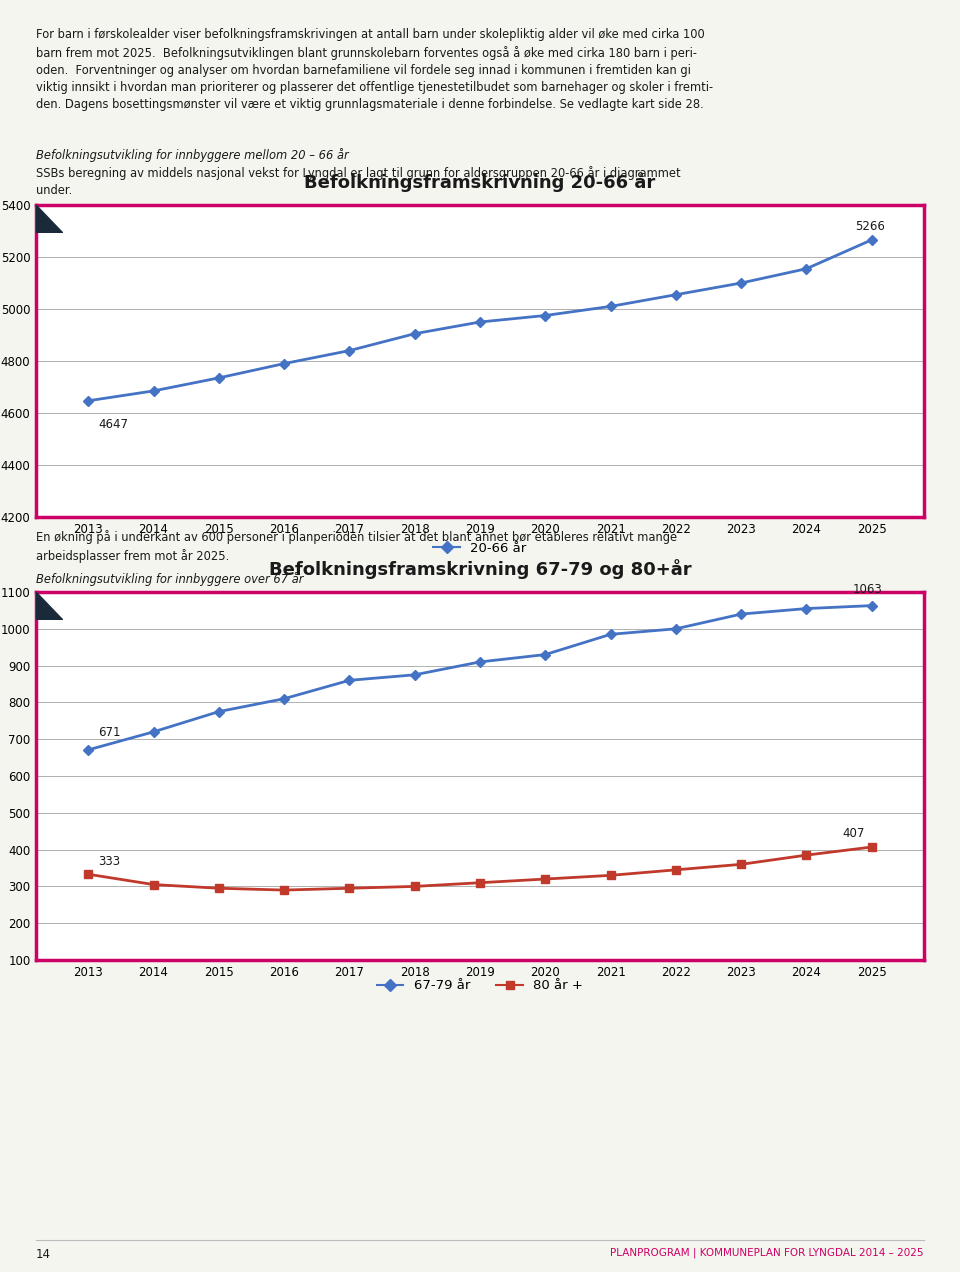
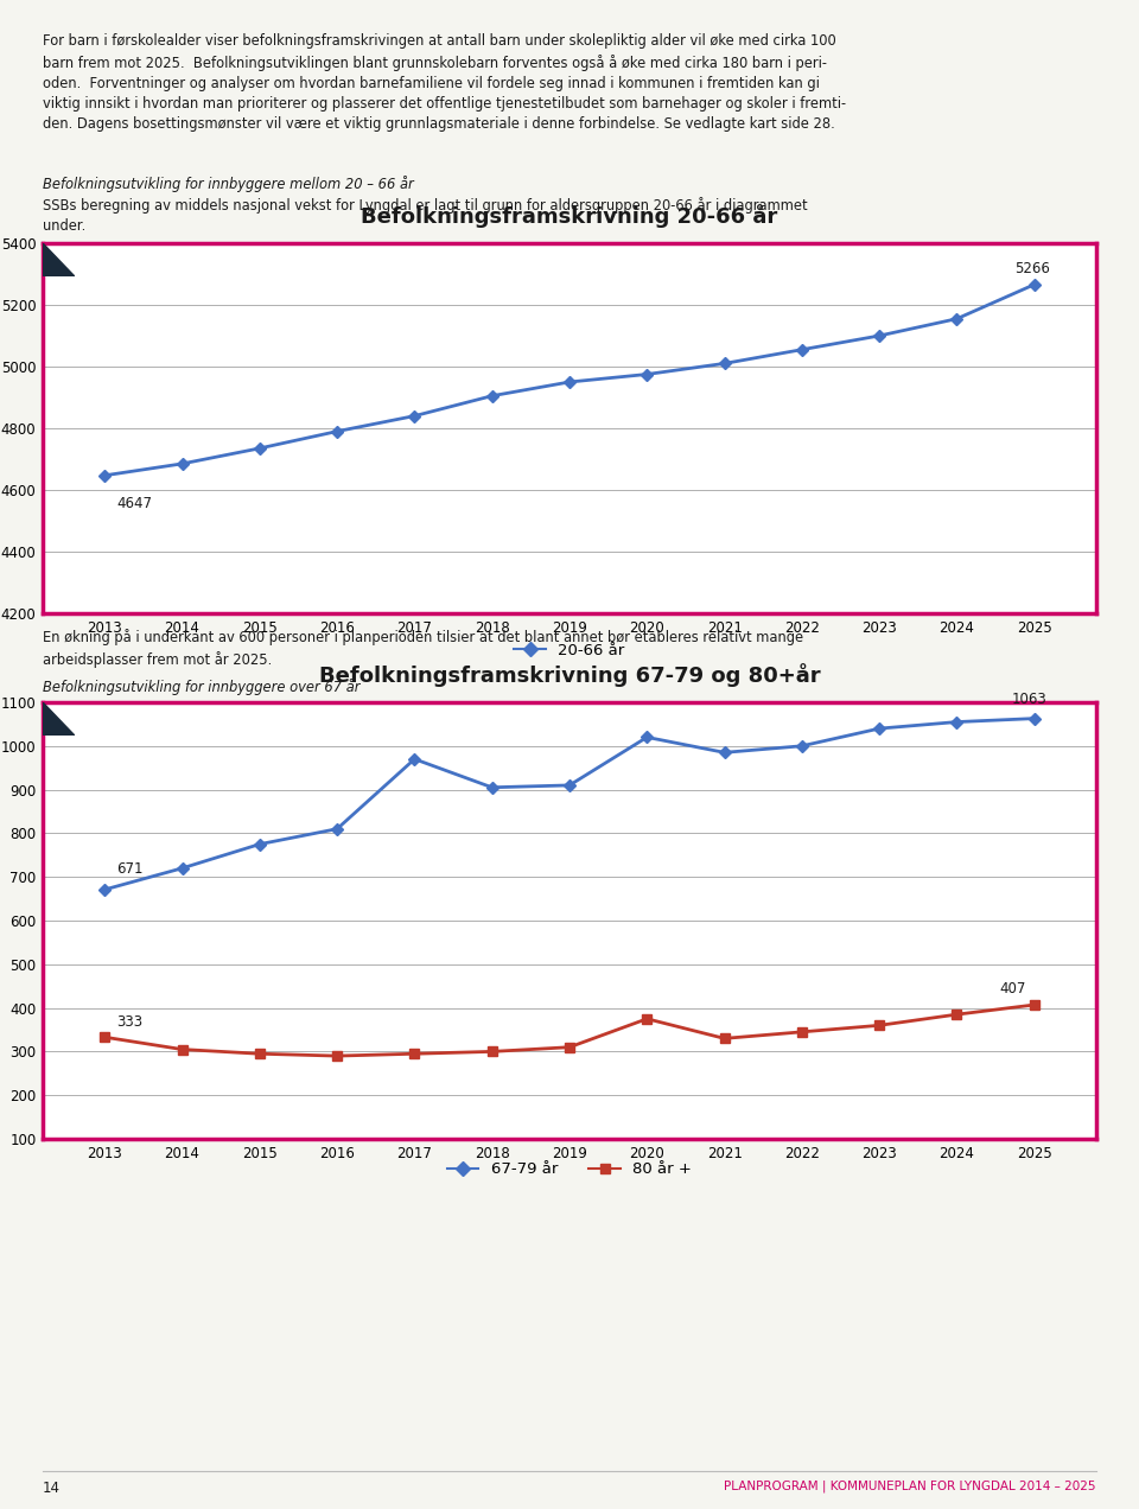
67-79 år/2017: 860 -> 970
67-79 år/2018: 875 -> 905
67-79 år/2020: 930 -> 1020
80 år +/2020: 320 -> 375
